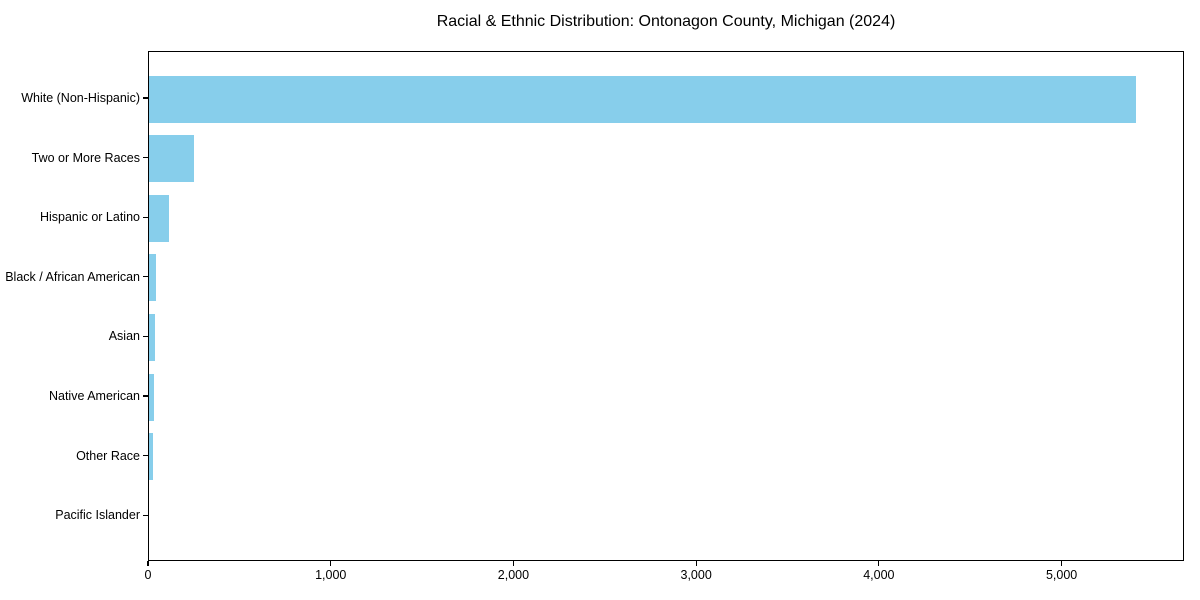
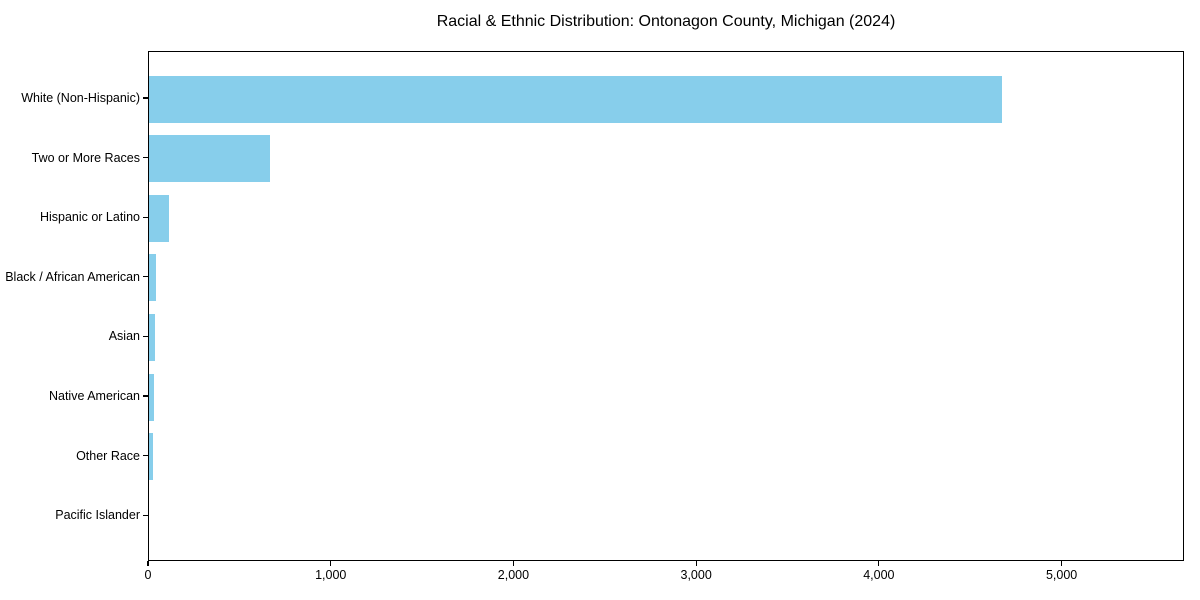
White (Non-Hispanic): 5400 -> 4670
Two or More Races: 240 -> 660
